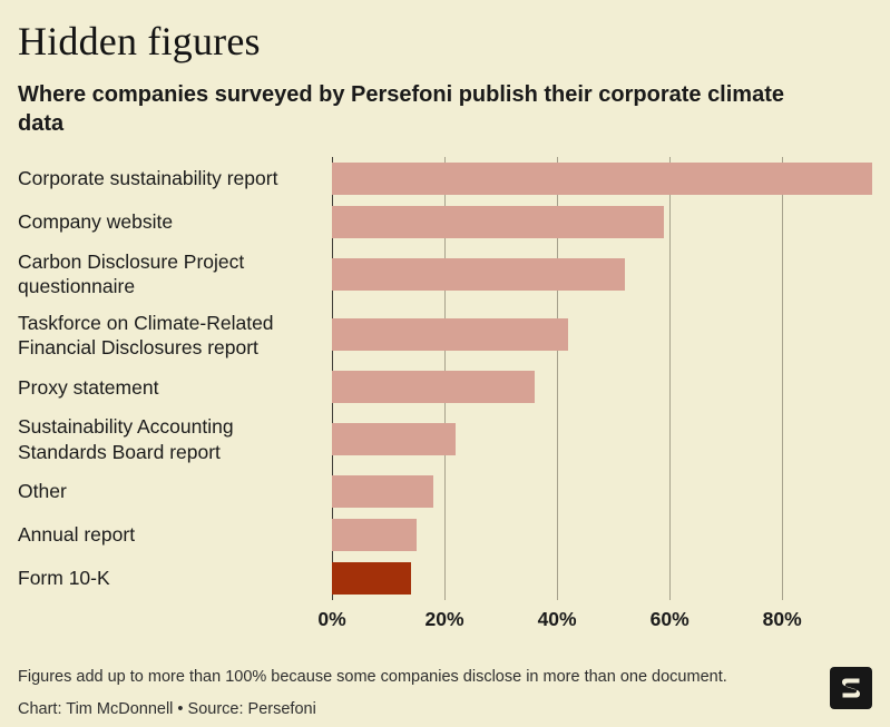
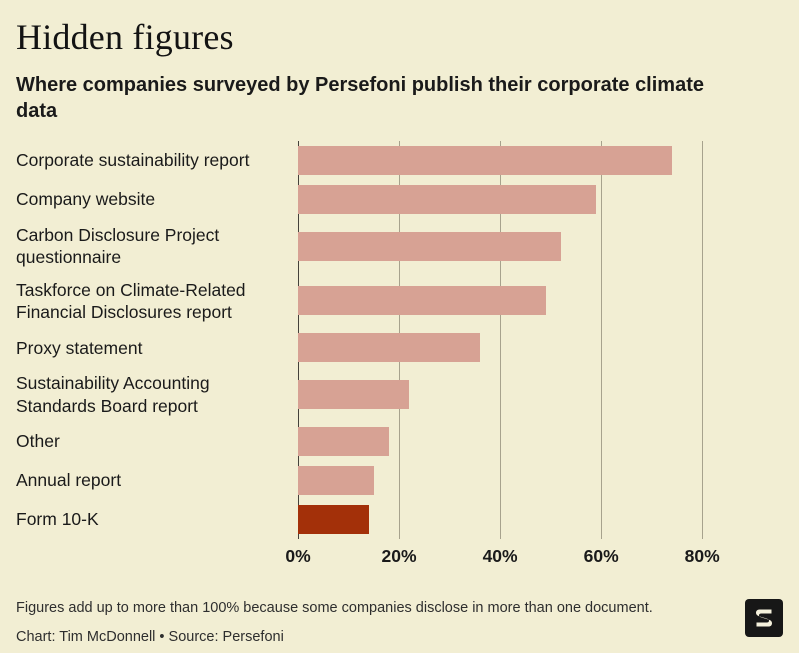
Corporate sustainability report: 96% -> 74%
Taskforce on Climate-Related Financial Disclosures report: 42% -> 49%
